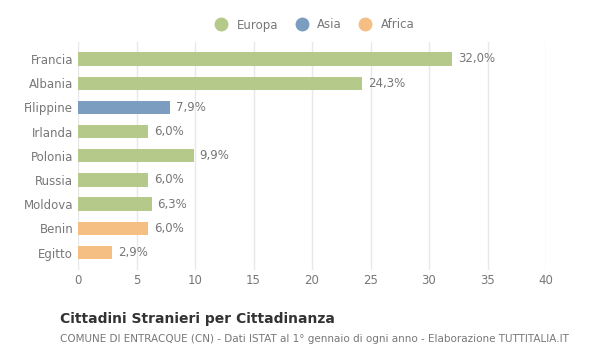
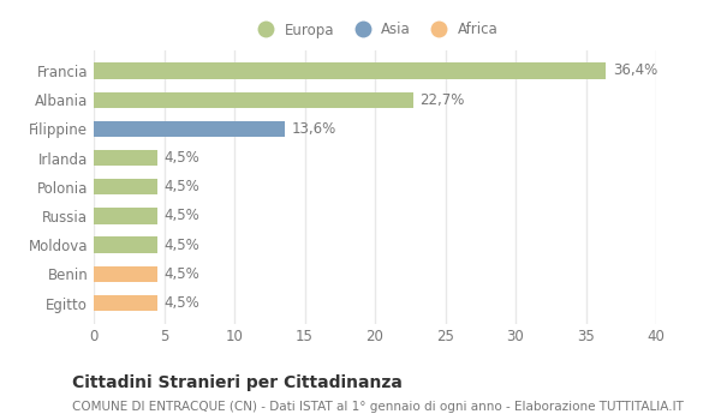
Francia: 32,0% -> 36,4%
Albania: 24,3% -> 22,7%
Filippine: 7,9% -> 13,6%
Irlanda: 6,0% -> 4,5%
Polonia: 9,9% -> 4,5%
Russia: 6,0% -> 4,5%
Moldova: 6,3% -> 4,5%
Benin: 6,0% -> 4,5%
Egitto: 2,9% -> 4,5%
